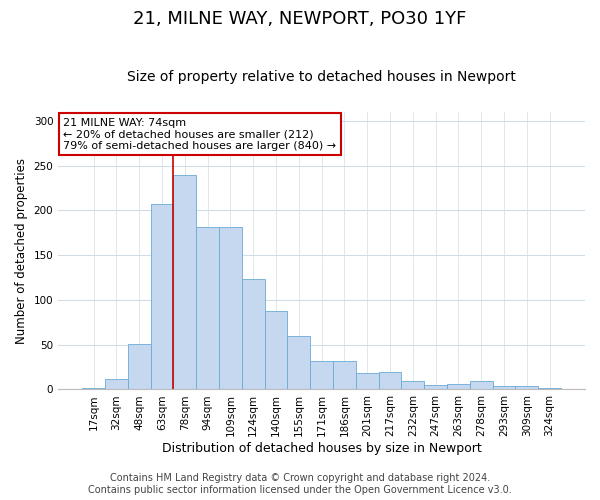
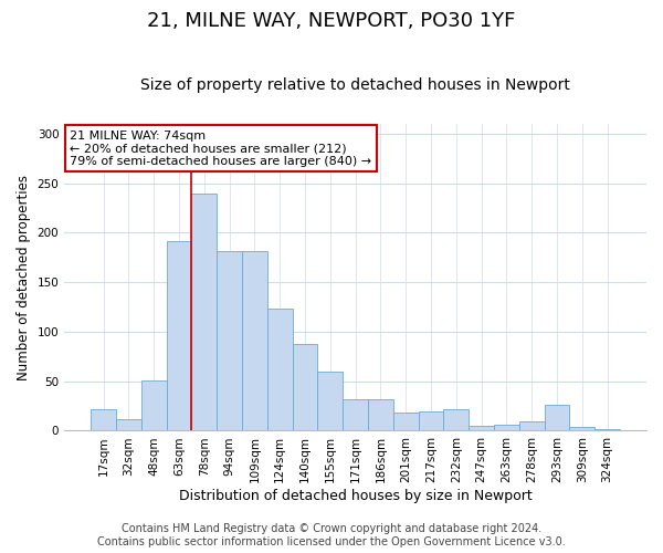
17sqm: 2 -> 22
63sqm: 207 -> 192
232sqm: 10 -> 22
293sqm: 4 -> 26
